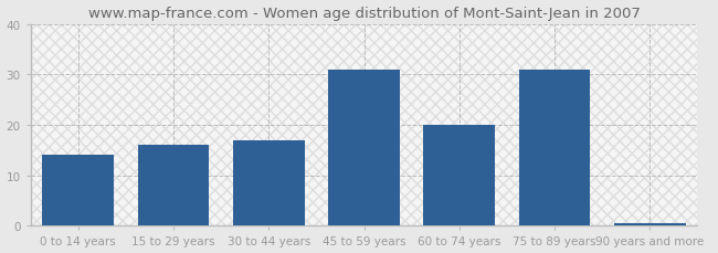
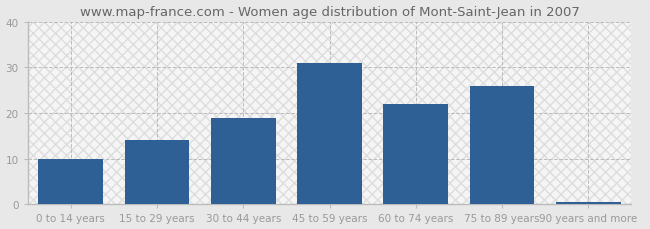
0 to 14 years: 14.0 -> 10.0
15 to 29 years: 16.0 -> 14.0
30 to 44 years: 17.0 -> 19.0
60 to 74 years: 20.0 -> 22.0
75 to 89 years: 31.0 -> 26.0
